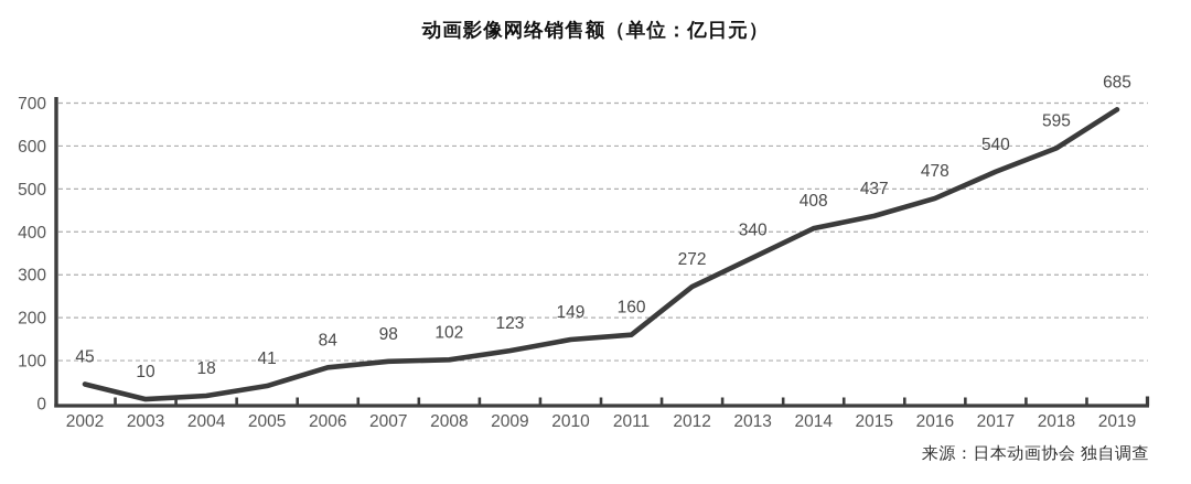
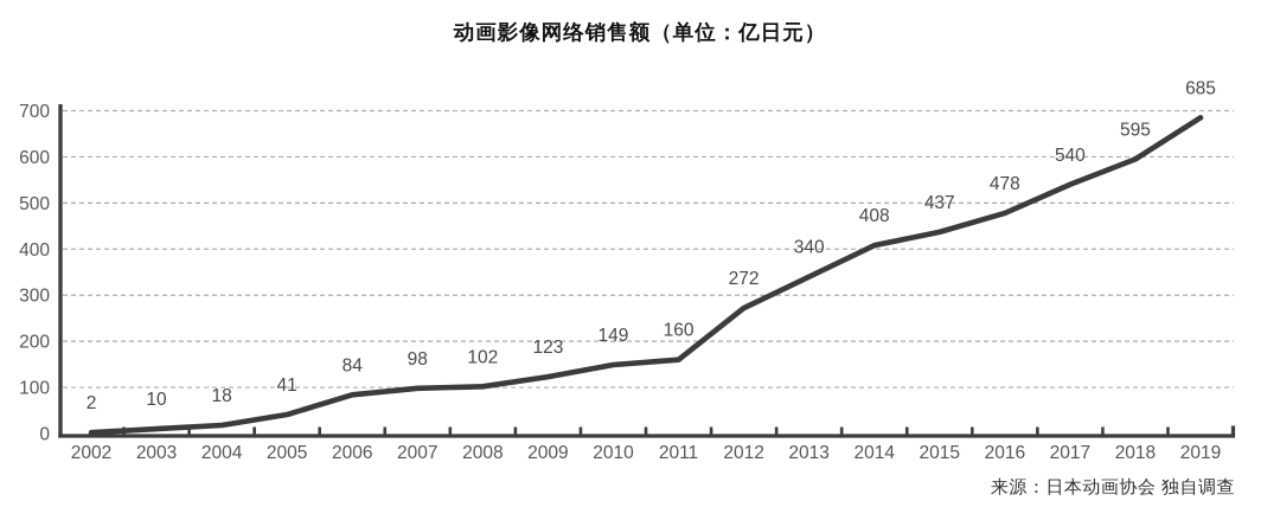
2002: 45 -> 2
